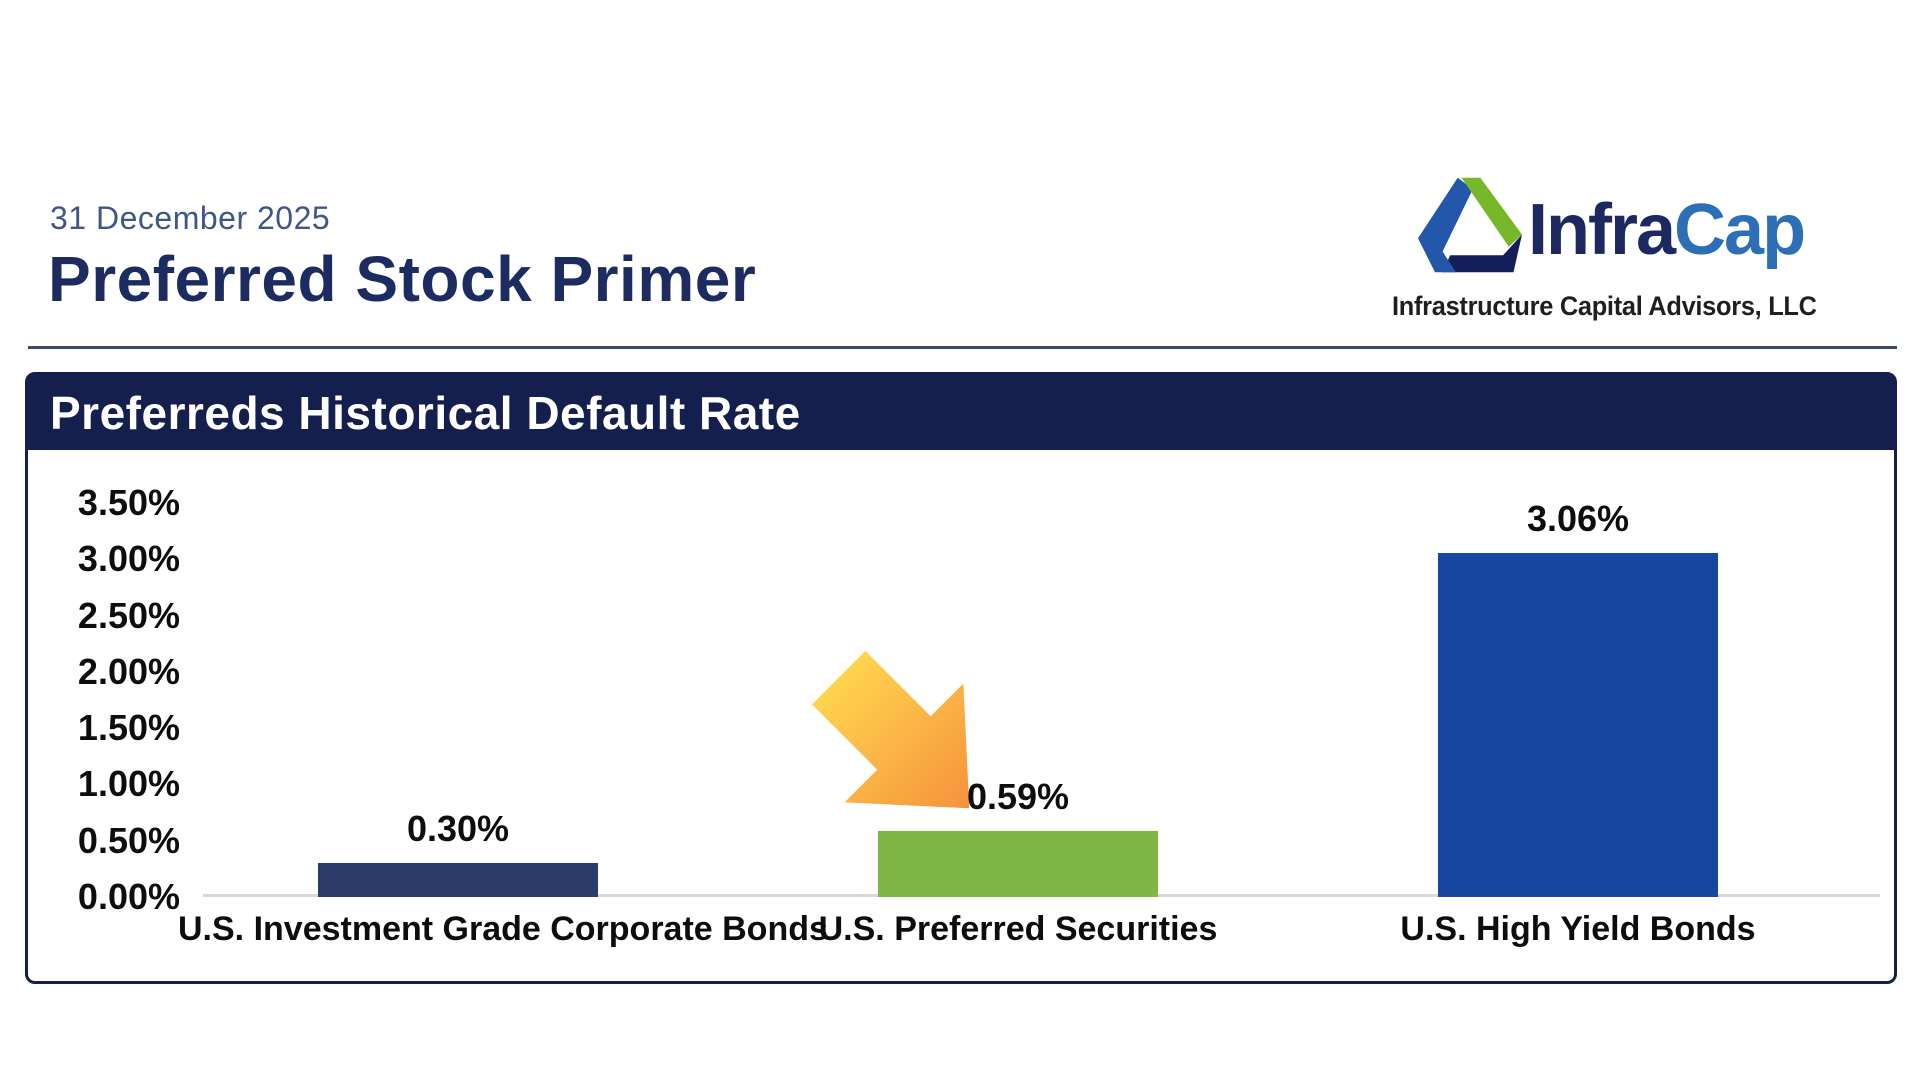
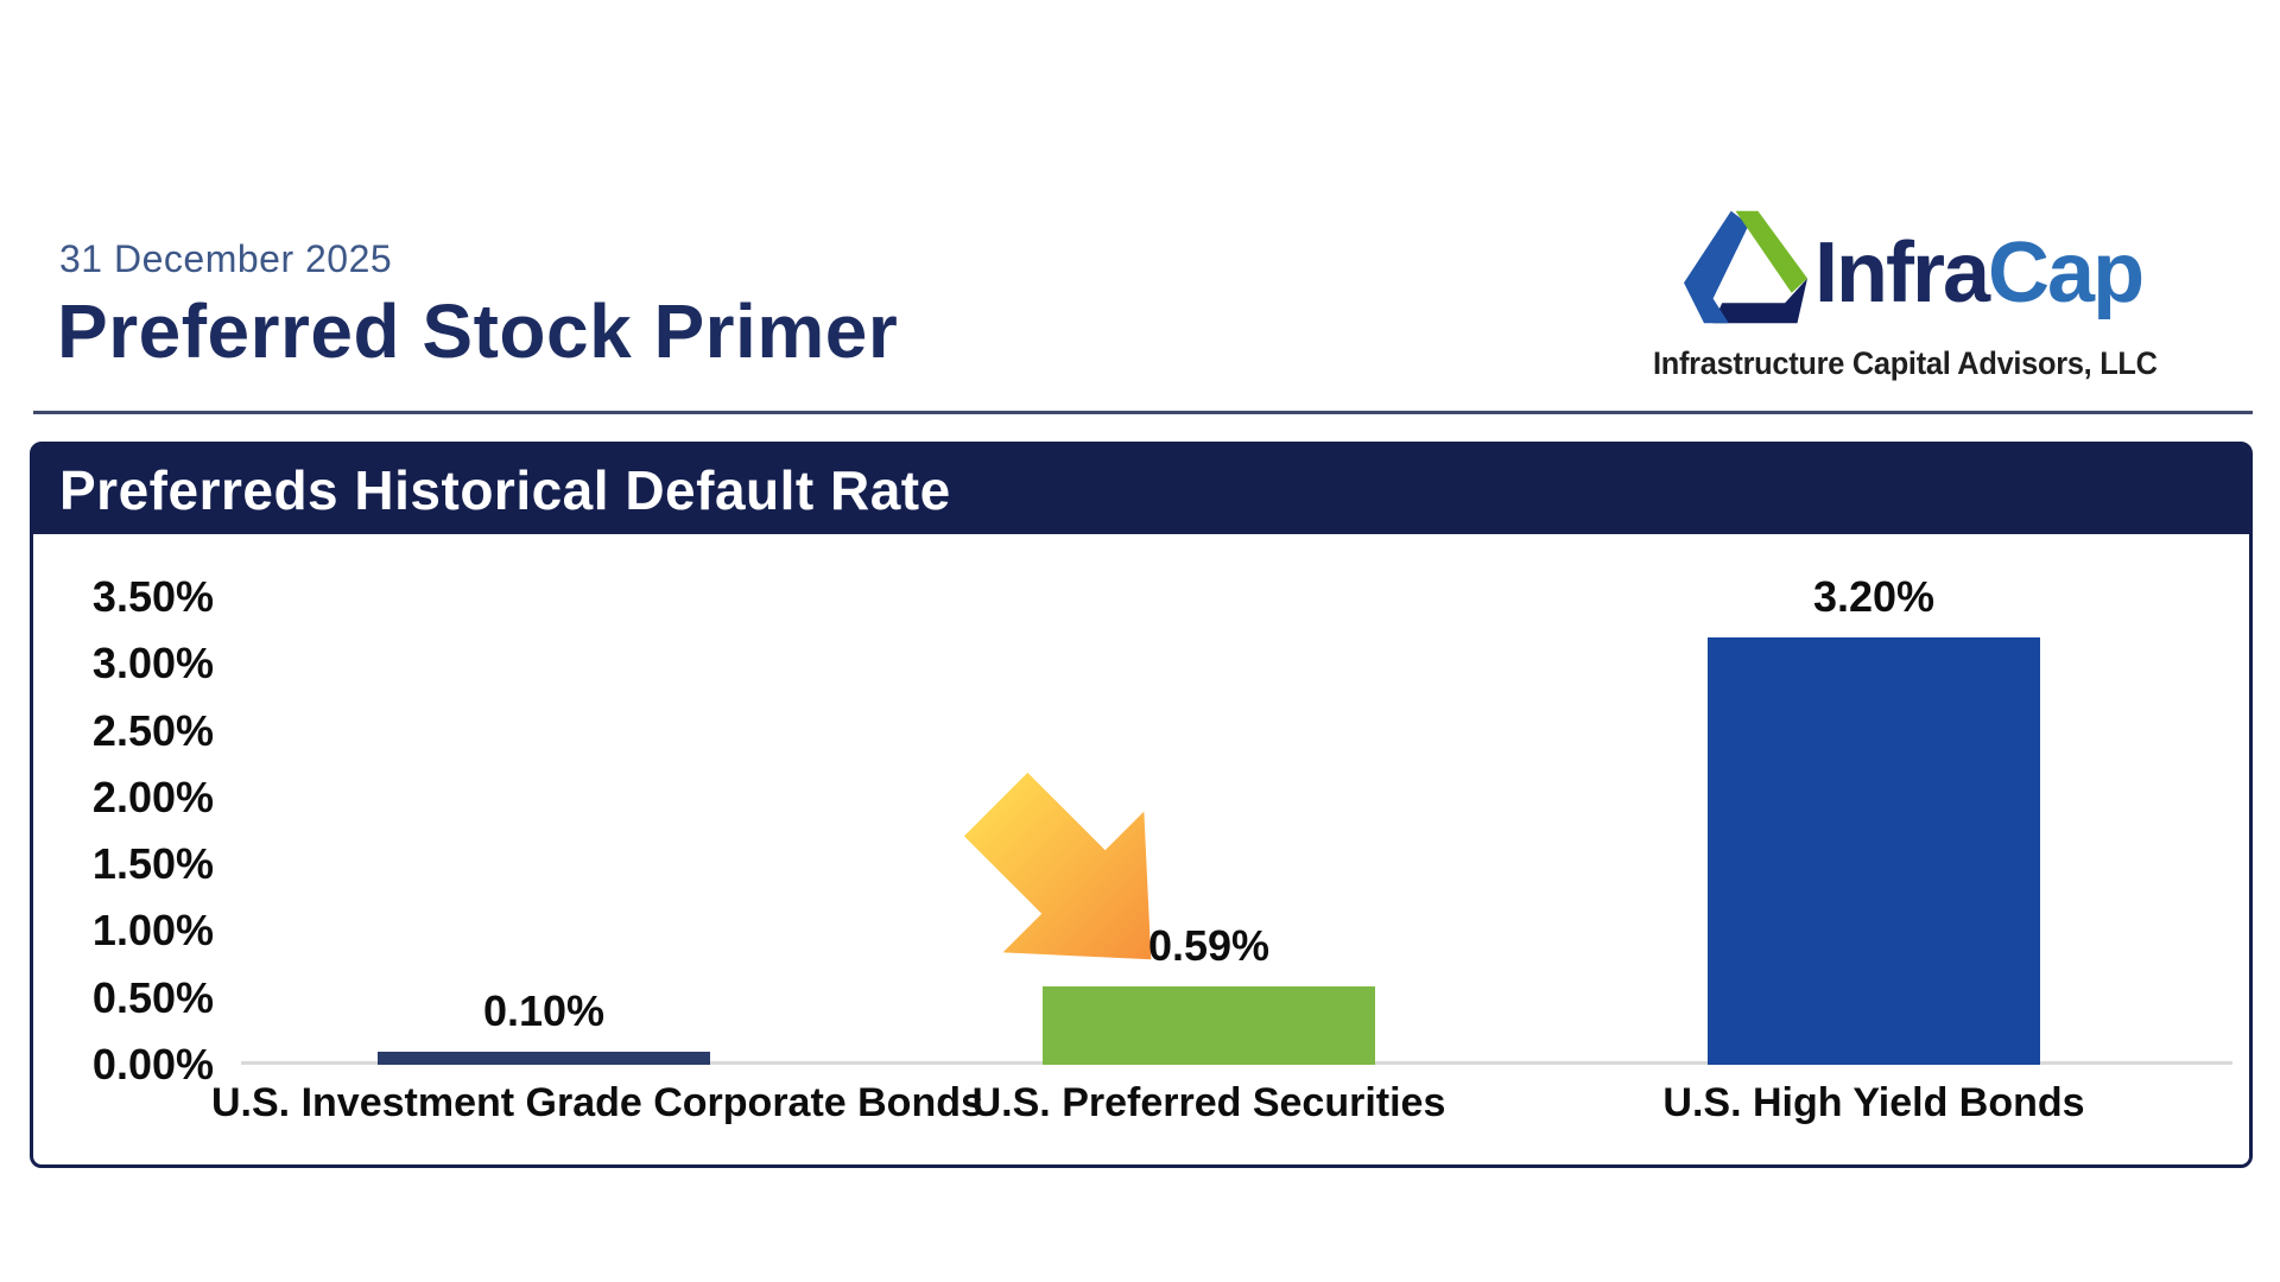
U.S. Investment Grade Corporate Bonds: 0.30% -> 0.10%
U.S. High Yield Bonds: 3.06% -> 3.20%
